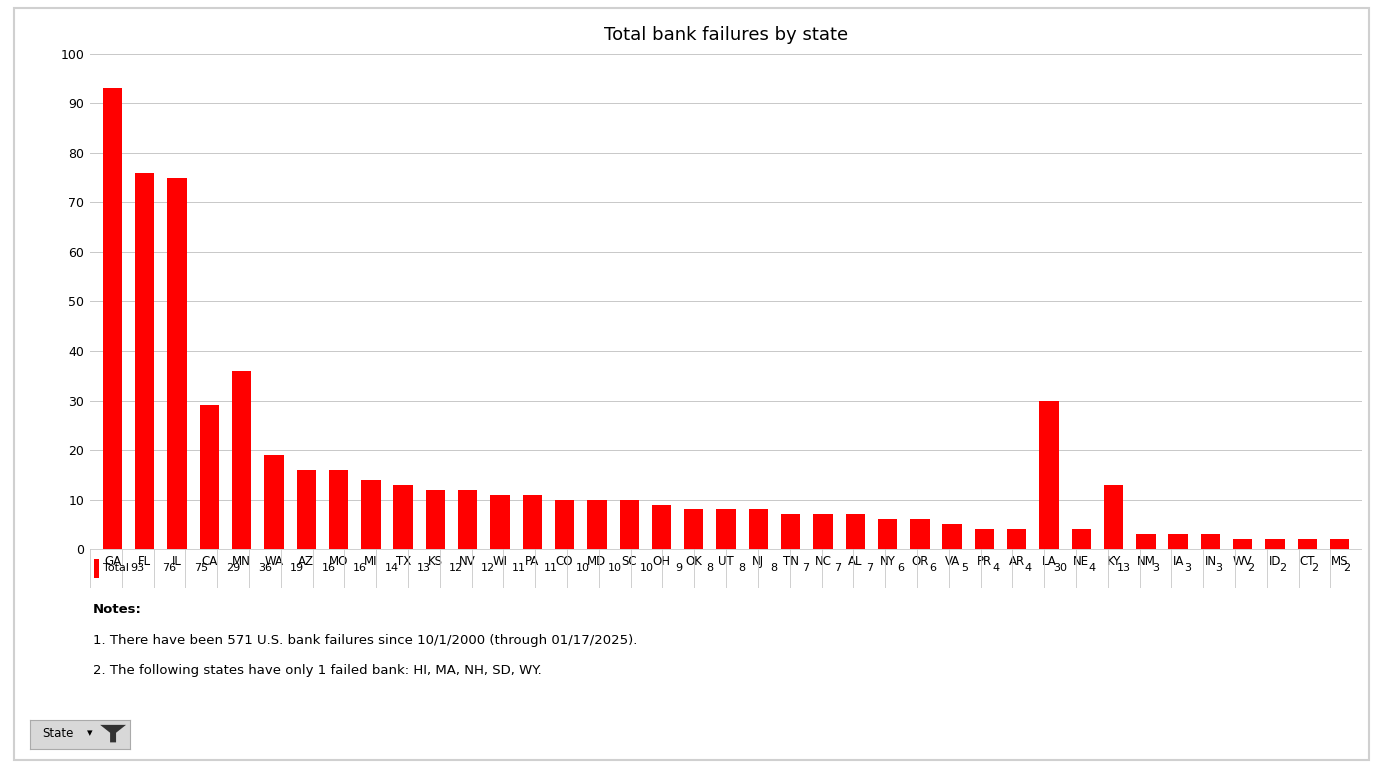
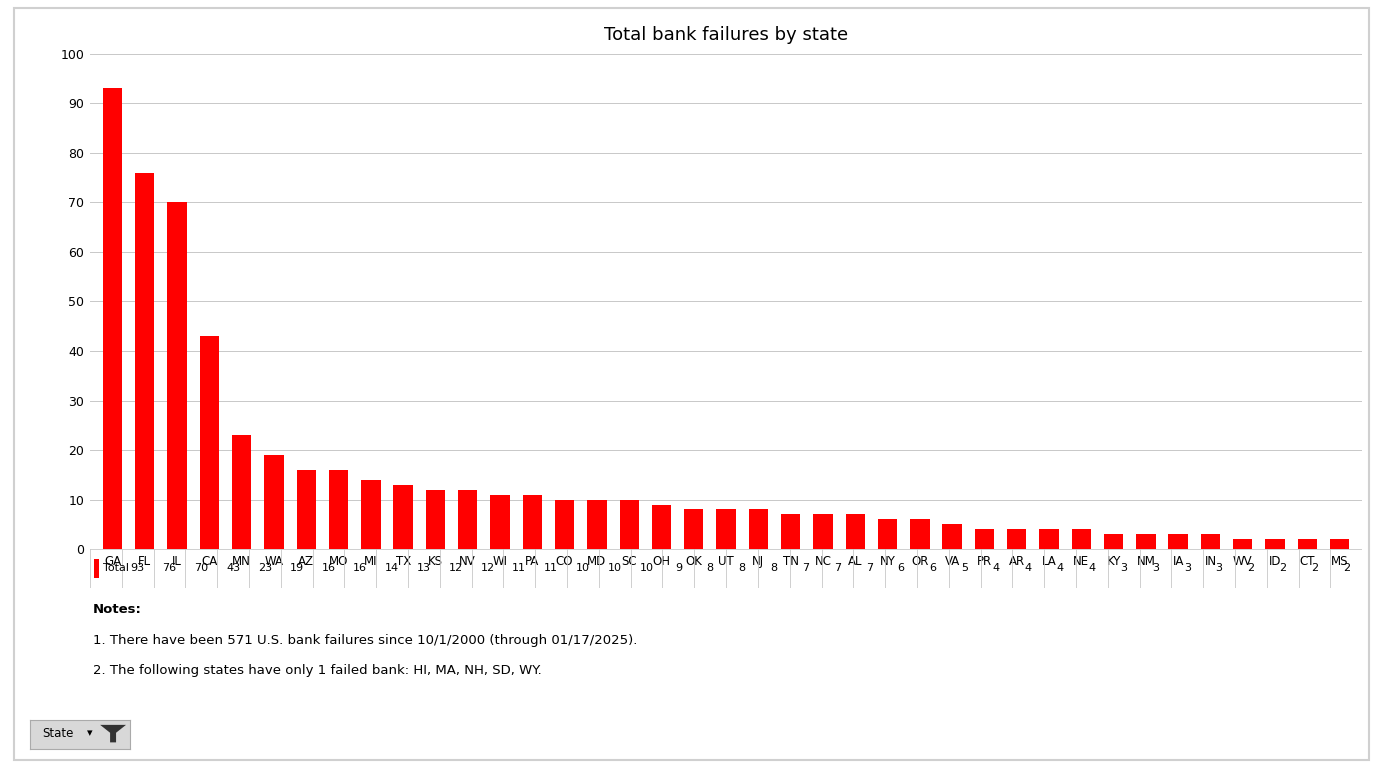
IL: 75 -> 70
CA: 29 -> 43
MN: 36 -> 23
LA: 30 -> 4
KY: 13 -> 3
